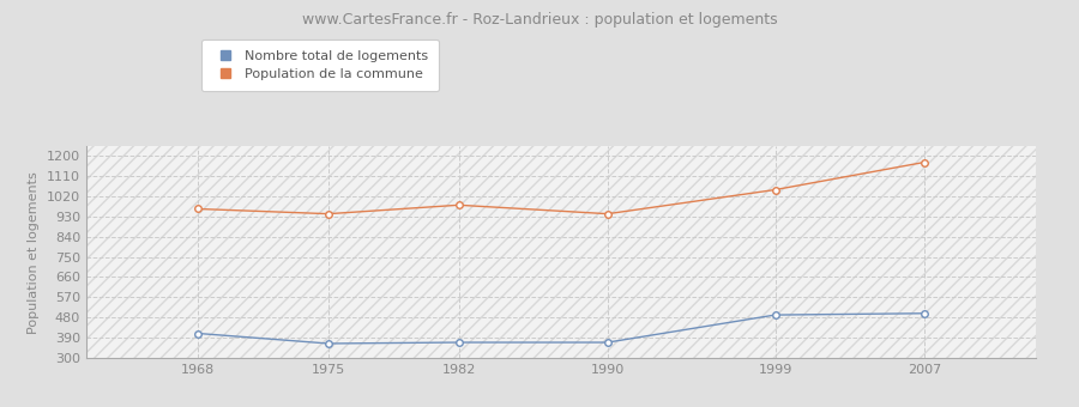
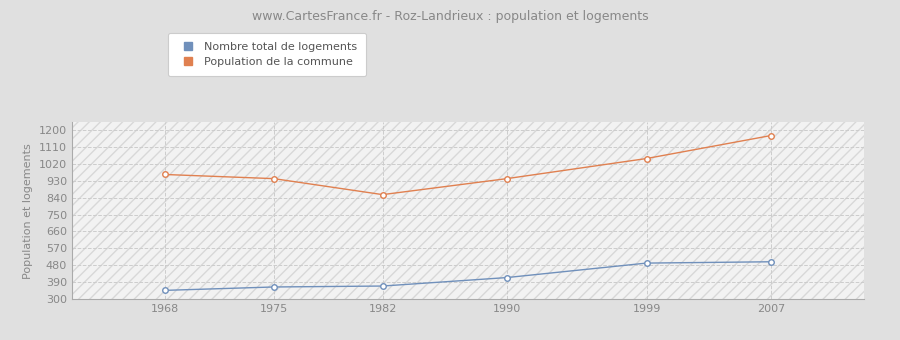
Nombre total de logements/1968: 410 -> 350
Population de la commune/1982: 980 -> 860
Nombre total de logements/1990: 370 -> 420
